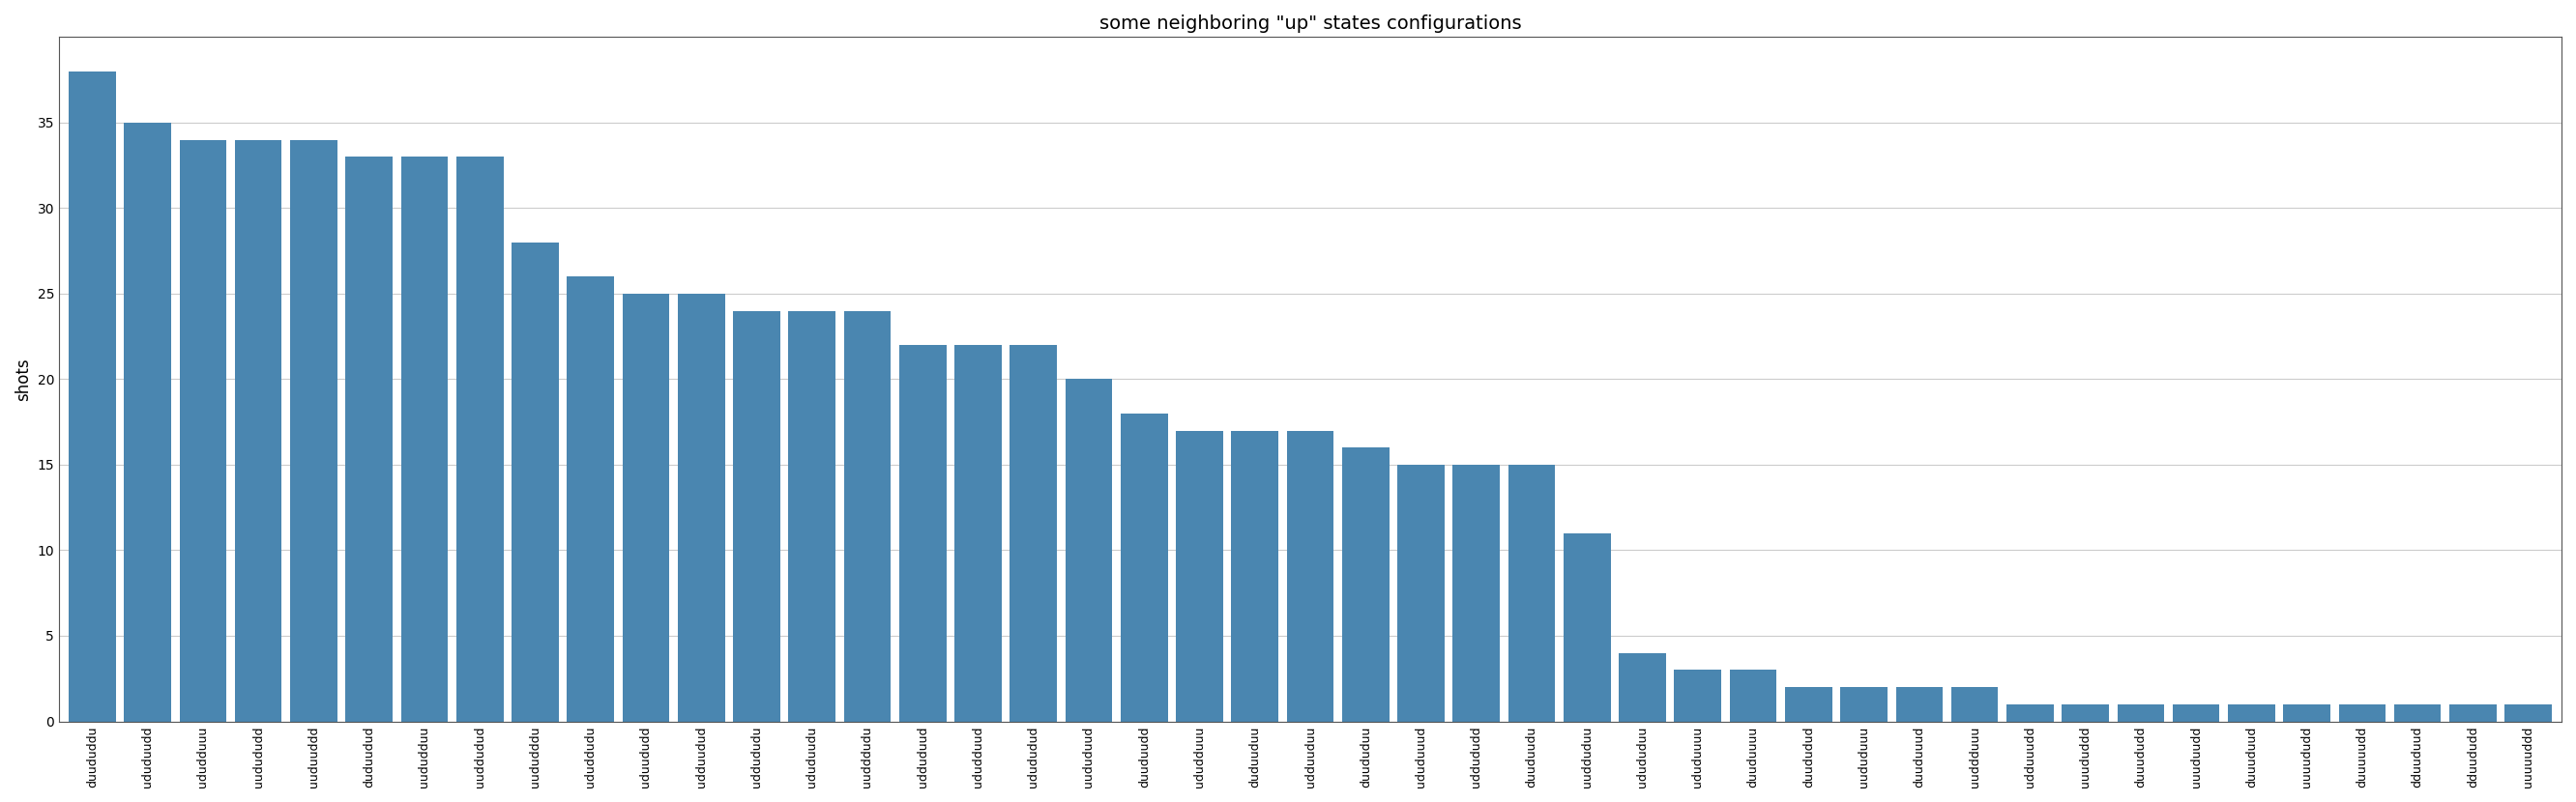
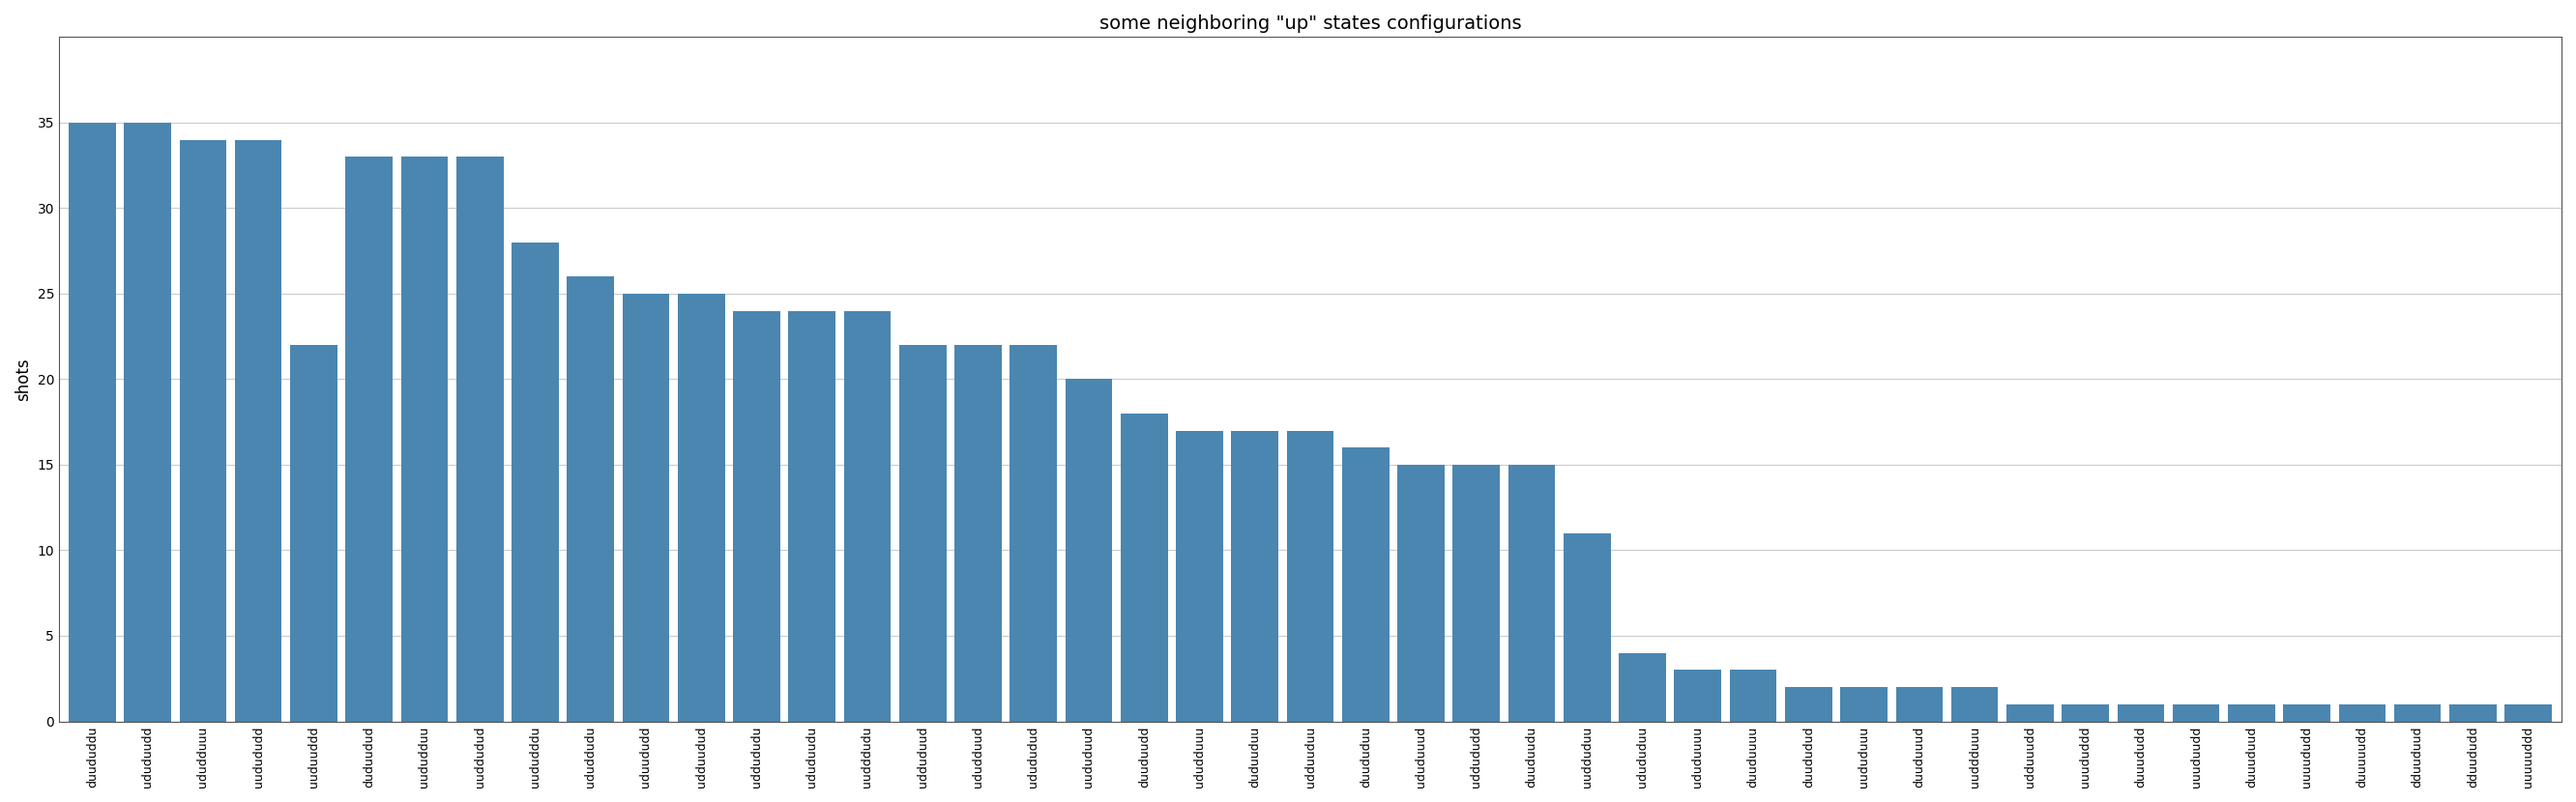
duududdu: 38 -> 35
uuduuddd: 34 -> 22
